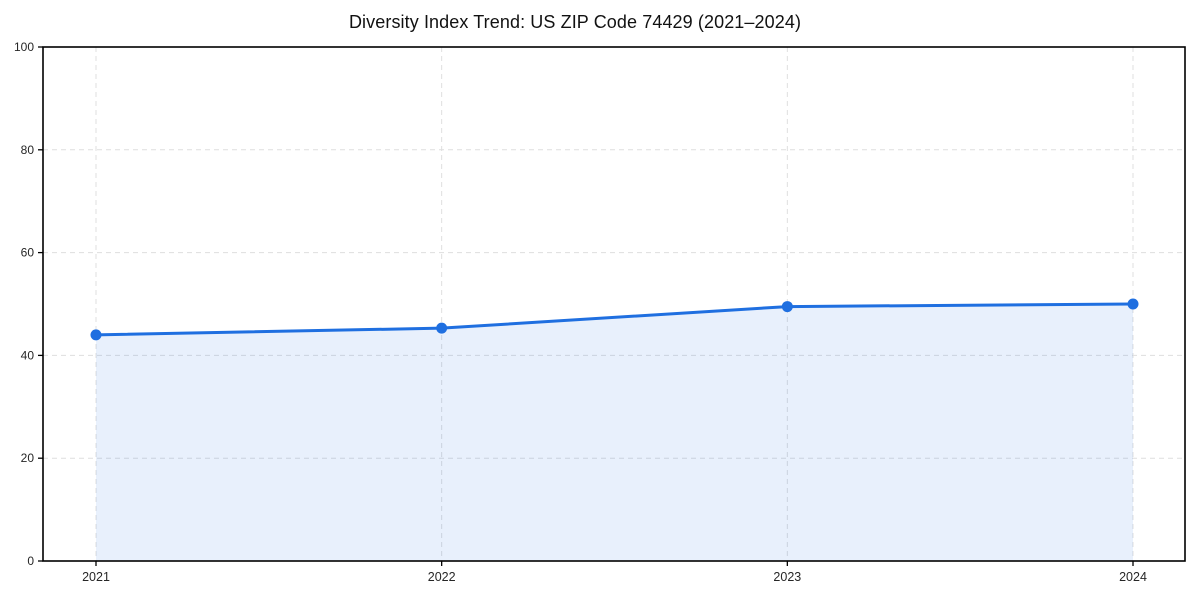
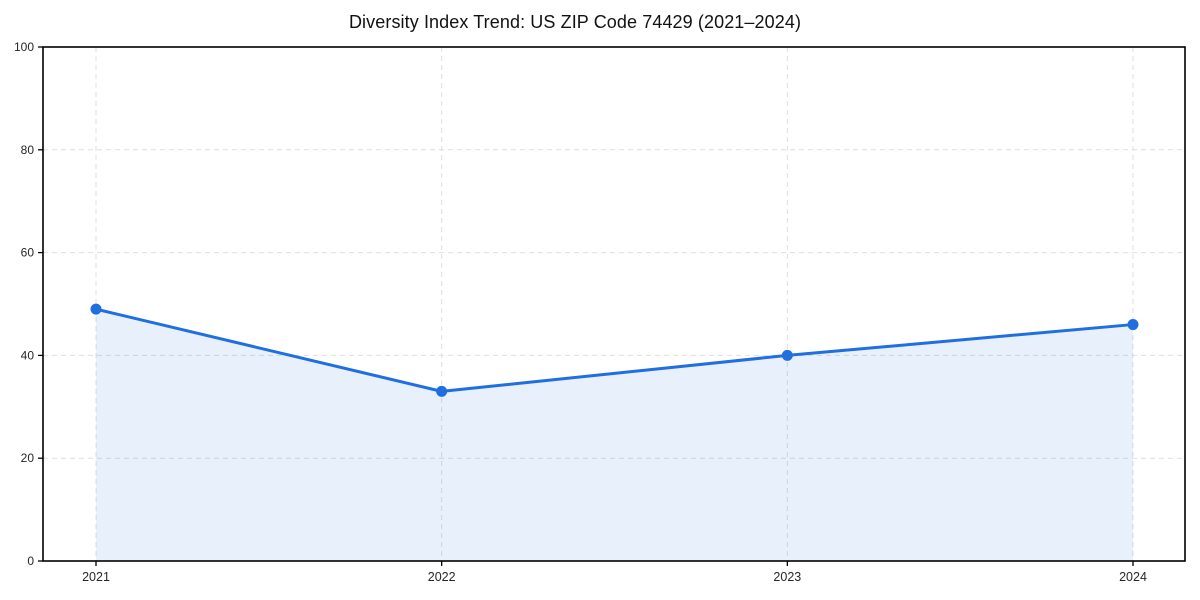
2021: 44 -> 49
2022: 45 -> 33
2023: 50 -> 40
2024: 50 -> 46
